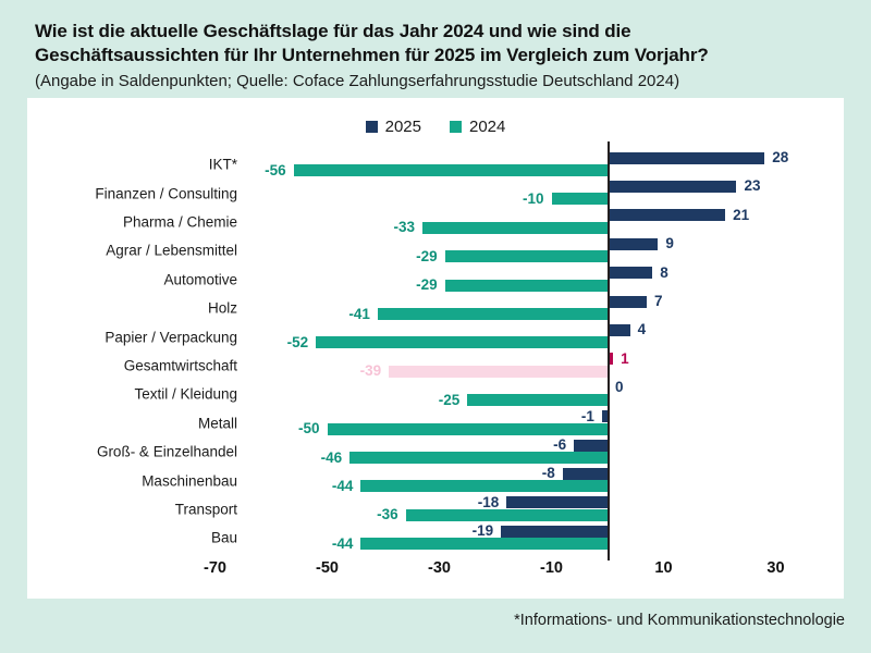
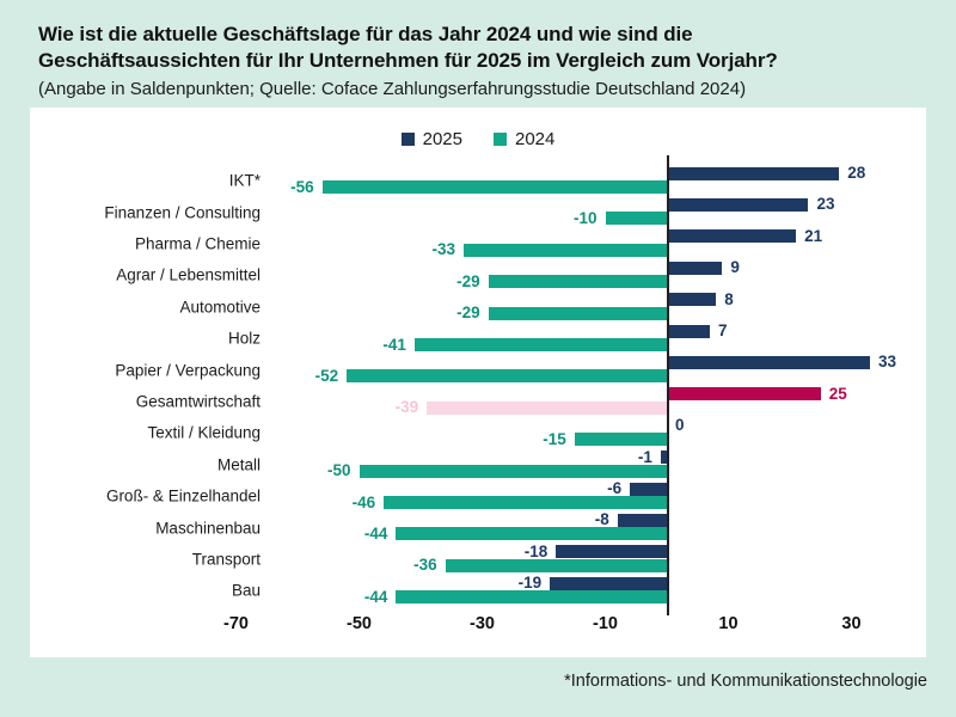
2025/Papier / Verpackung: 4 -> 33
2025/Gesamtwirtschaft: 1 -> 25
2024/Textil / Kleidung: -25 -> -15
